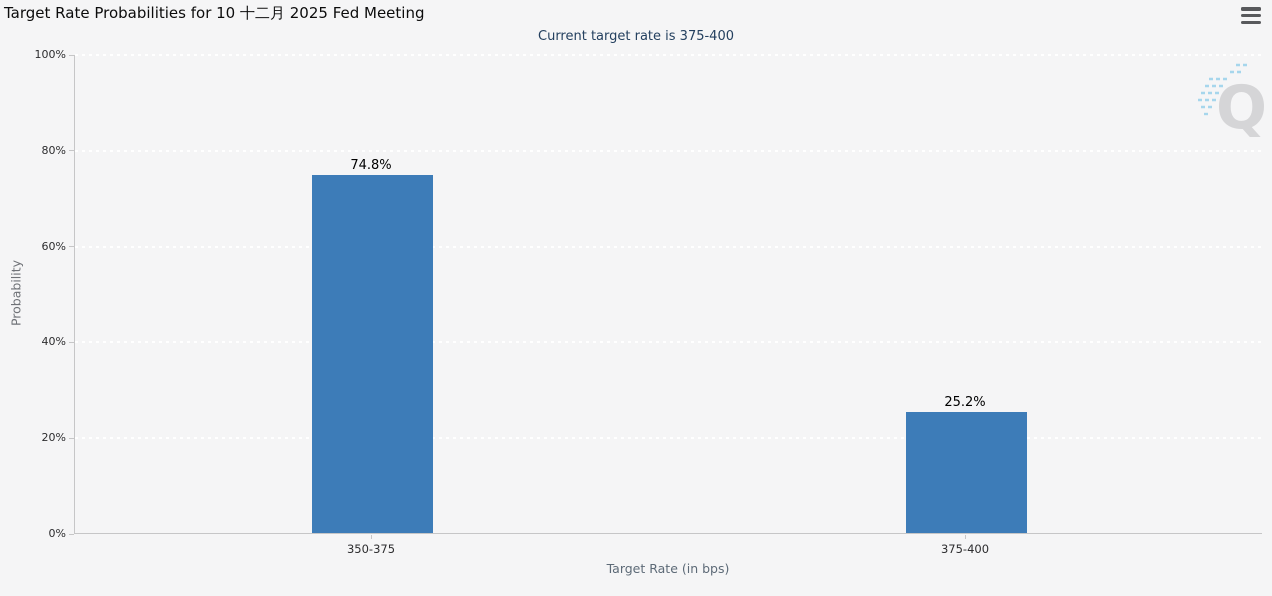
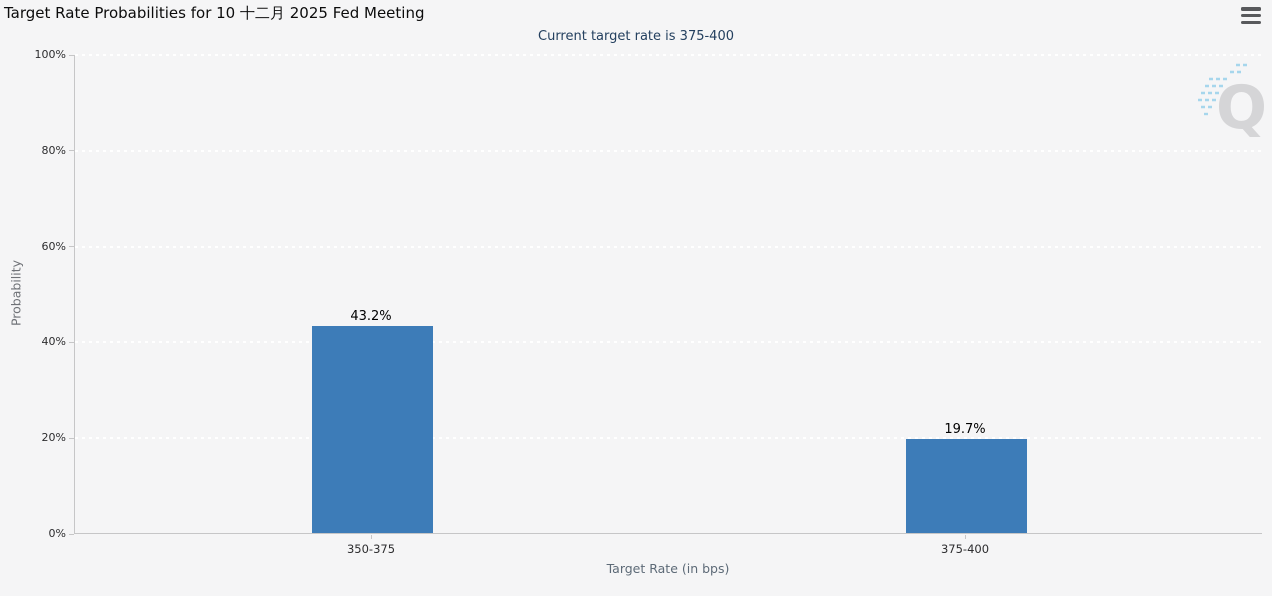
350-375: 74.8% -> 43.2%
375-400: 25.2% -> 19.7%
